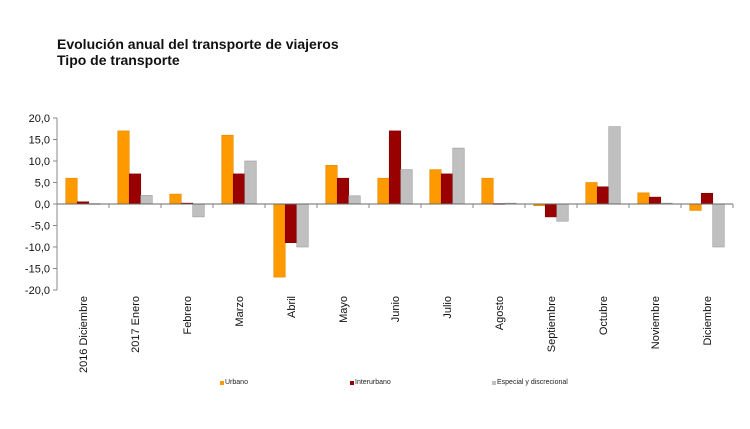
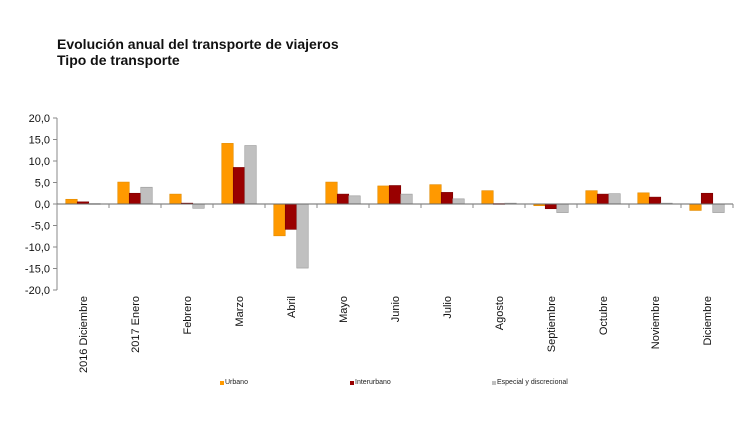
Urbano/2016 Diciembre: 6 -> 1
Urbano/2017 Enero: 17 -> 5
Interurbano/2017 Enero: 7 -> 2
Especial y discrecional/2017 Enero: 2 -> 4
Especial y discrecional/Febrero: -3 -> -1
Urbano/Marzo: 16 -> 14
Interurbano/Marzo: 7 -> 8
Especial y discrecional/Marzo: 10 -> 14
Urbano/Abril: -17 -> -7
Interurbano/Abril: -9 -> -6
Especial y discrecional/Abril: -10 -> -15
Urbano/Mayo: 9 -> 5
Interurbano/Mayo: 6 -> 2
Urbano/Junio: 6 -> 4
Interurbano/Junio: 17 -> 4
Especial y discrecional/Junio: 8 -> 2
Urbano/Julio: 8 -> 4
Interurbano/Julio: 7 -> 3
Especial y discrecional/Julio: 13 -> 1
Urbano/Agosto: 6 -> 3
Interurbano/Septiembre: -3 -> -1
Especial y discrecional/Septiembre: -4 -> -2
Urbano/Octubre: 5 -> 3
Interurbano/Octubre: 4 -> 2
Especial y discrecional/Octubre: 18 -> 2
Especial y discrecional/Diciembre: -10 -> -2
